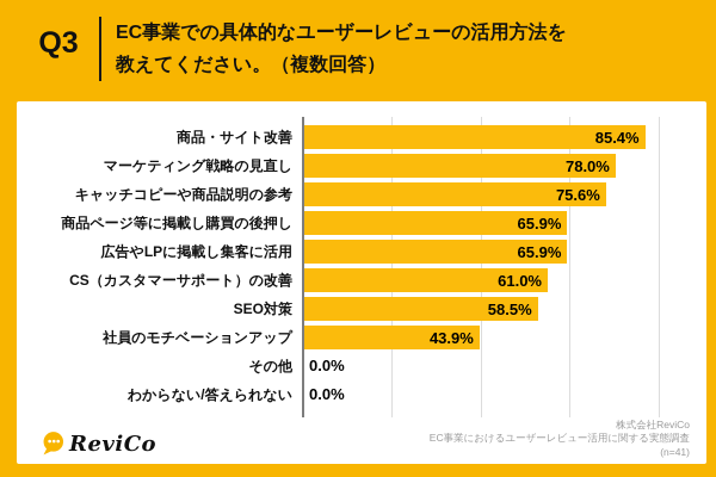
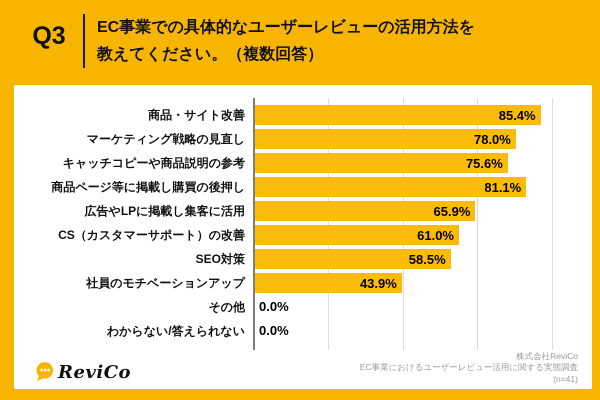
商品ページ等に掲載し購買の後押し: 65.9% -> 81.1%
